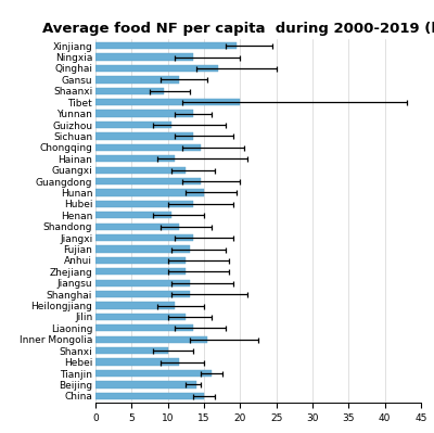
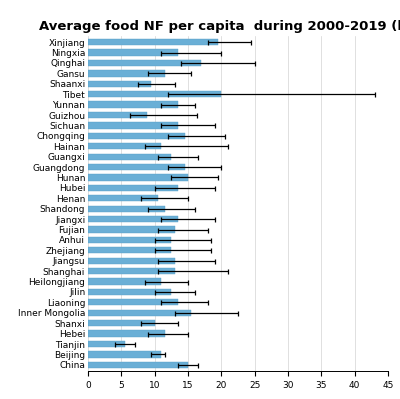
Guizhou: 10.5 -> 8.8
Tianjin: 16.0 -> 5.6
Beijing: 14.0 -> 11.0
